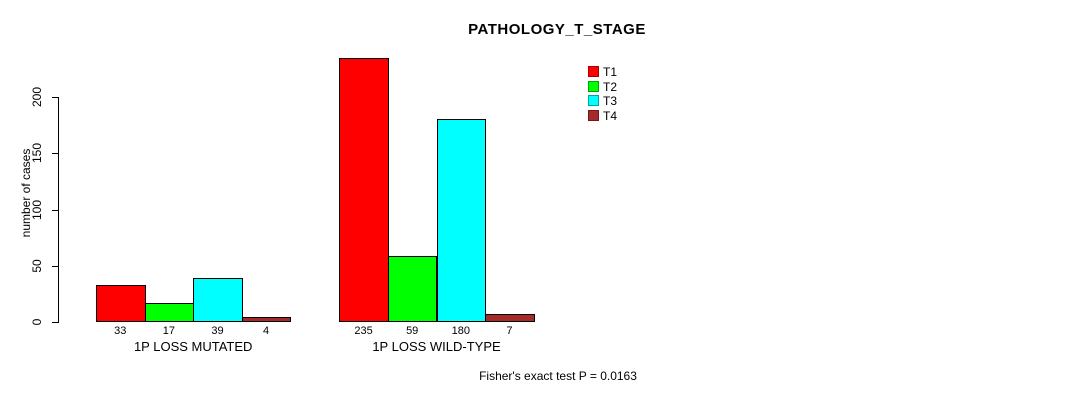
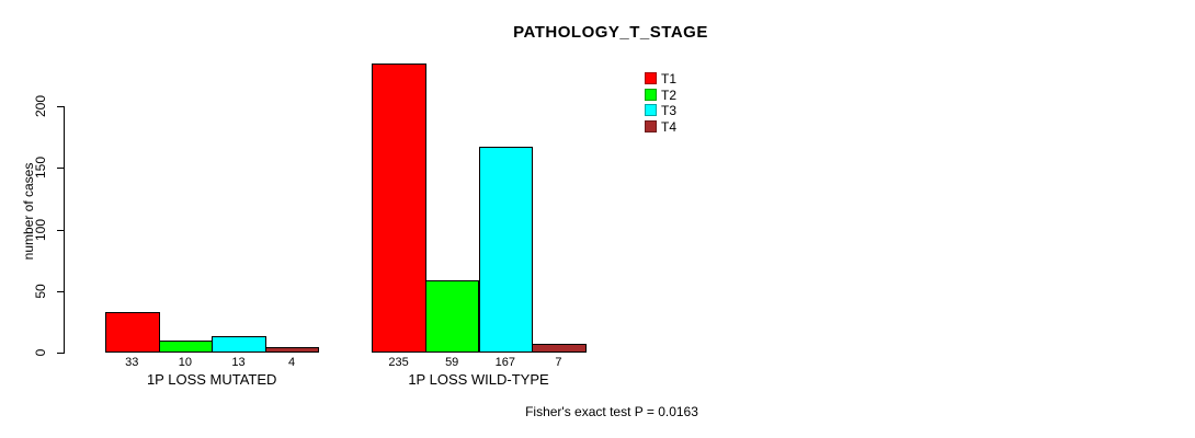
T2/1P LOSS MUTATED: 17 -> 10
T3/1P LOSS MUTATED: 39 -> 13
T3/1P LOSS WILD-TYPE: 180 -> 167
